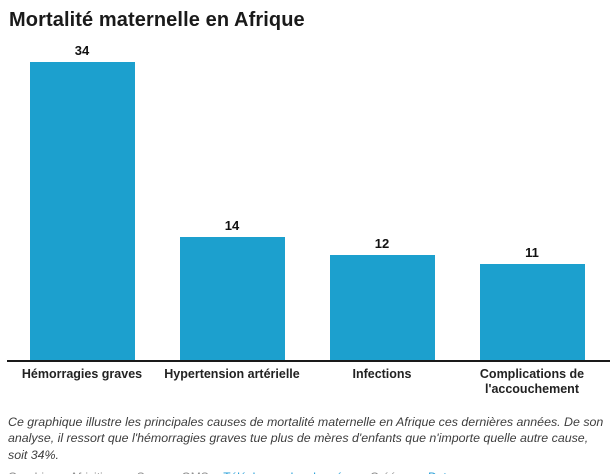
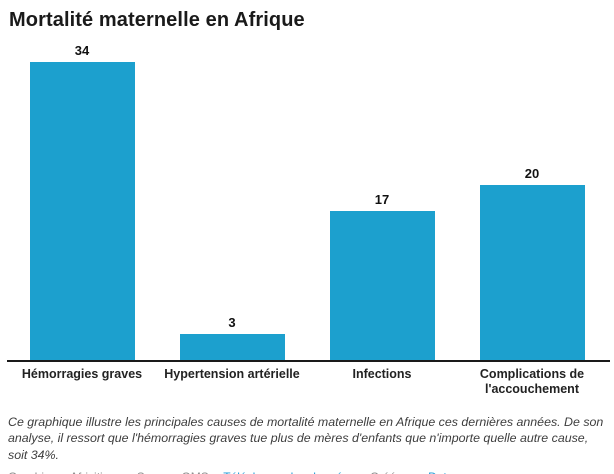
Hypertension artérielle: 14 -> 3
Infections: 12 -> 17
Complications de l'accouchement: 11 -> 20
